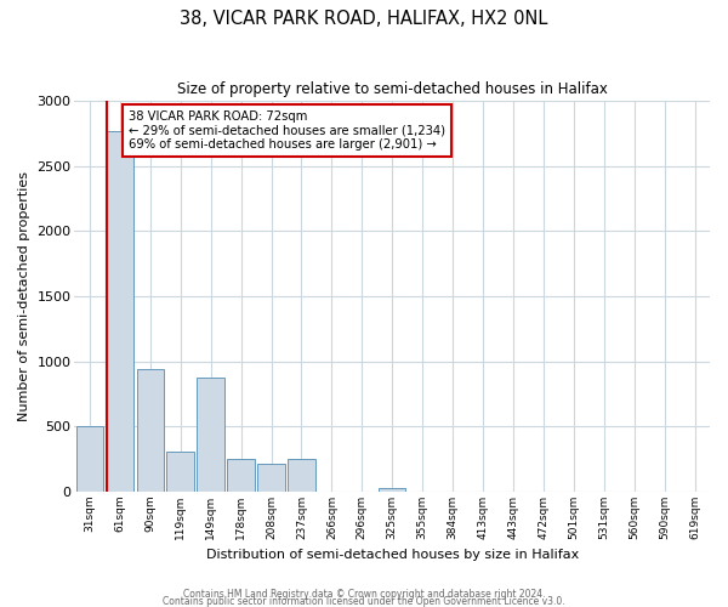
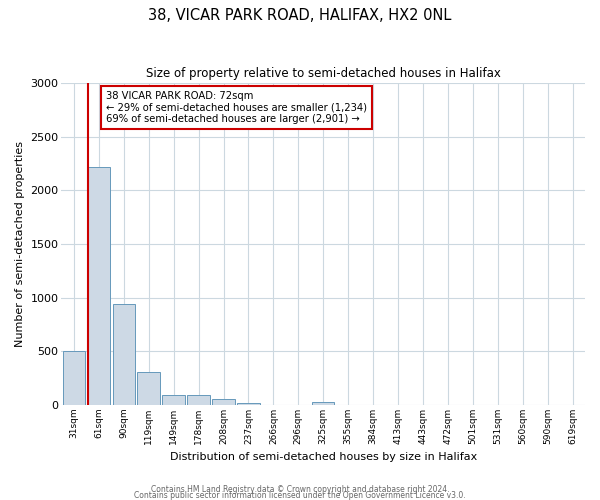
61sqm: 2770 -> 2220
149sqm: 880 -> 90
178sqm: 250 -> 90
208sqm: 210 -> 60
237sqm: 250 -> 20
